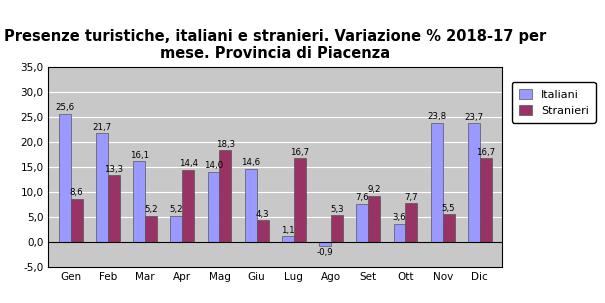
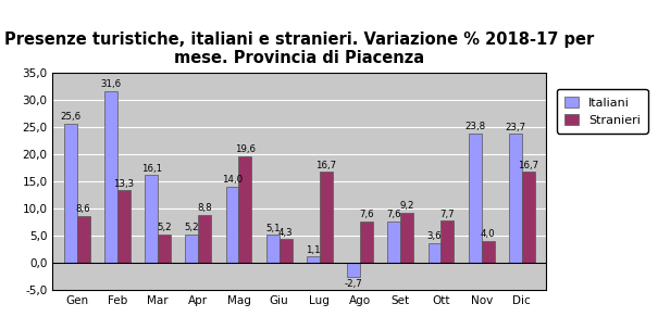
Italiani/Feb: 21,7 -> 31,6
Stranieri/Apr: 14,4 -> 8,8
Stranieri/Mag: 18,3 -> 19,6
Italiani/Giu: 14,6 -> 5,1
Italiani/Ago: -0,9 -> -2,7
Stranieri/Ago: 5,3 -> 7,6
Stranieri/Nov: 5,5 -> 4,0
